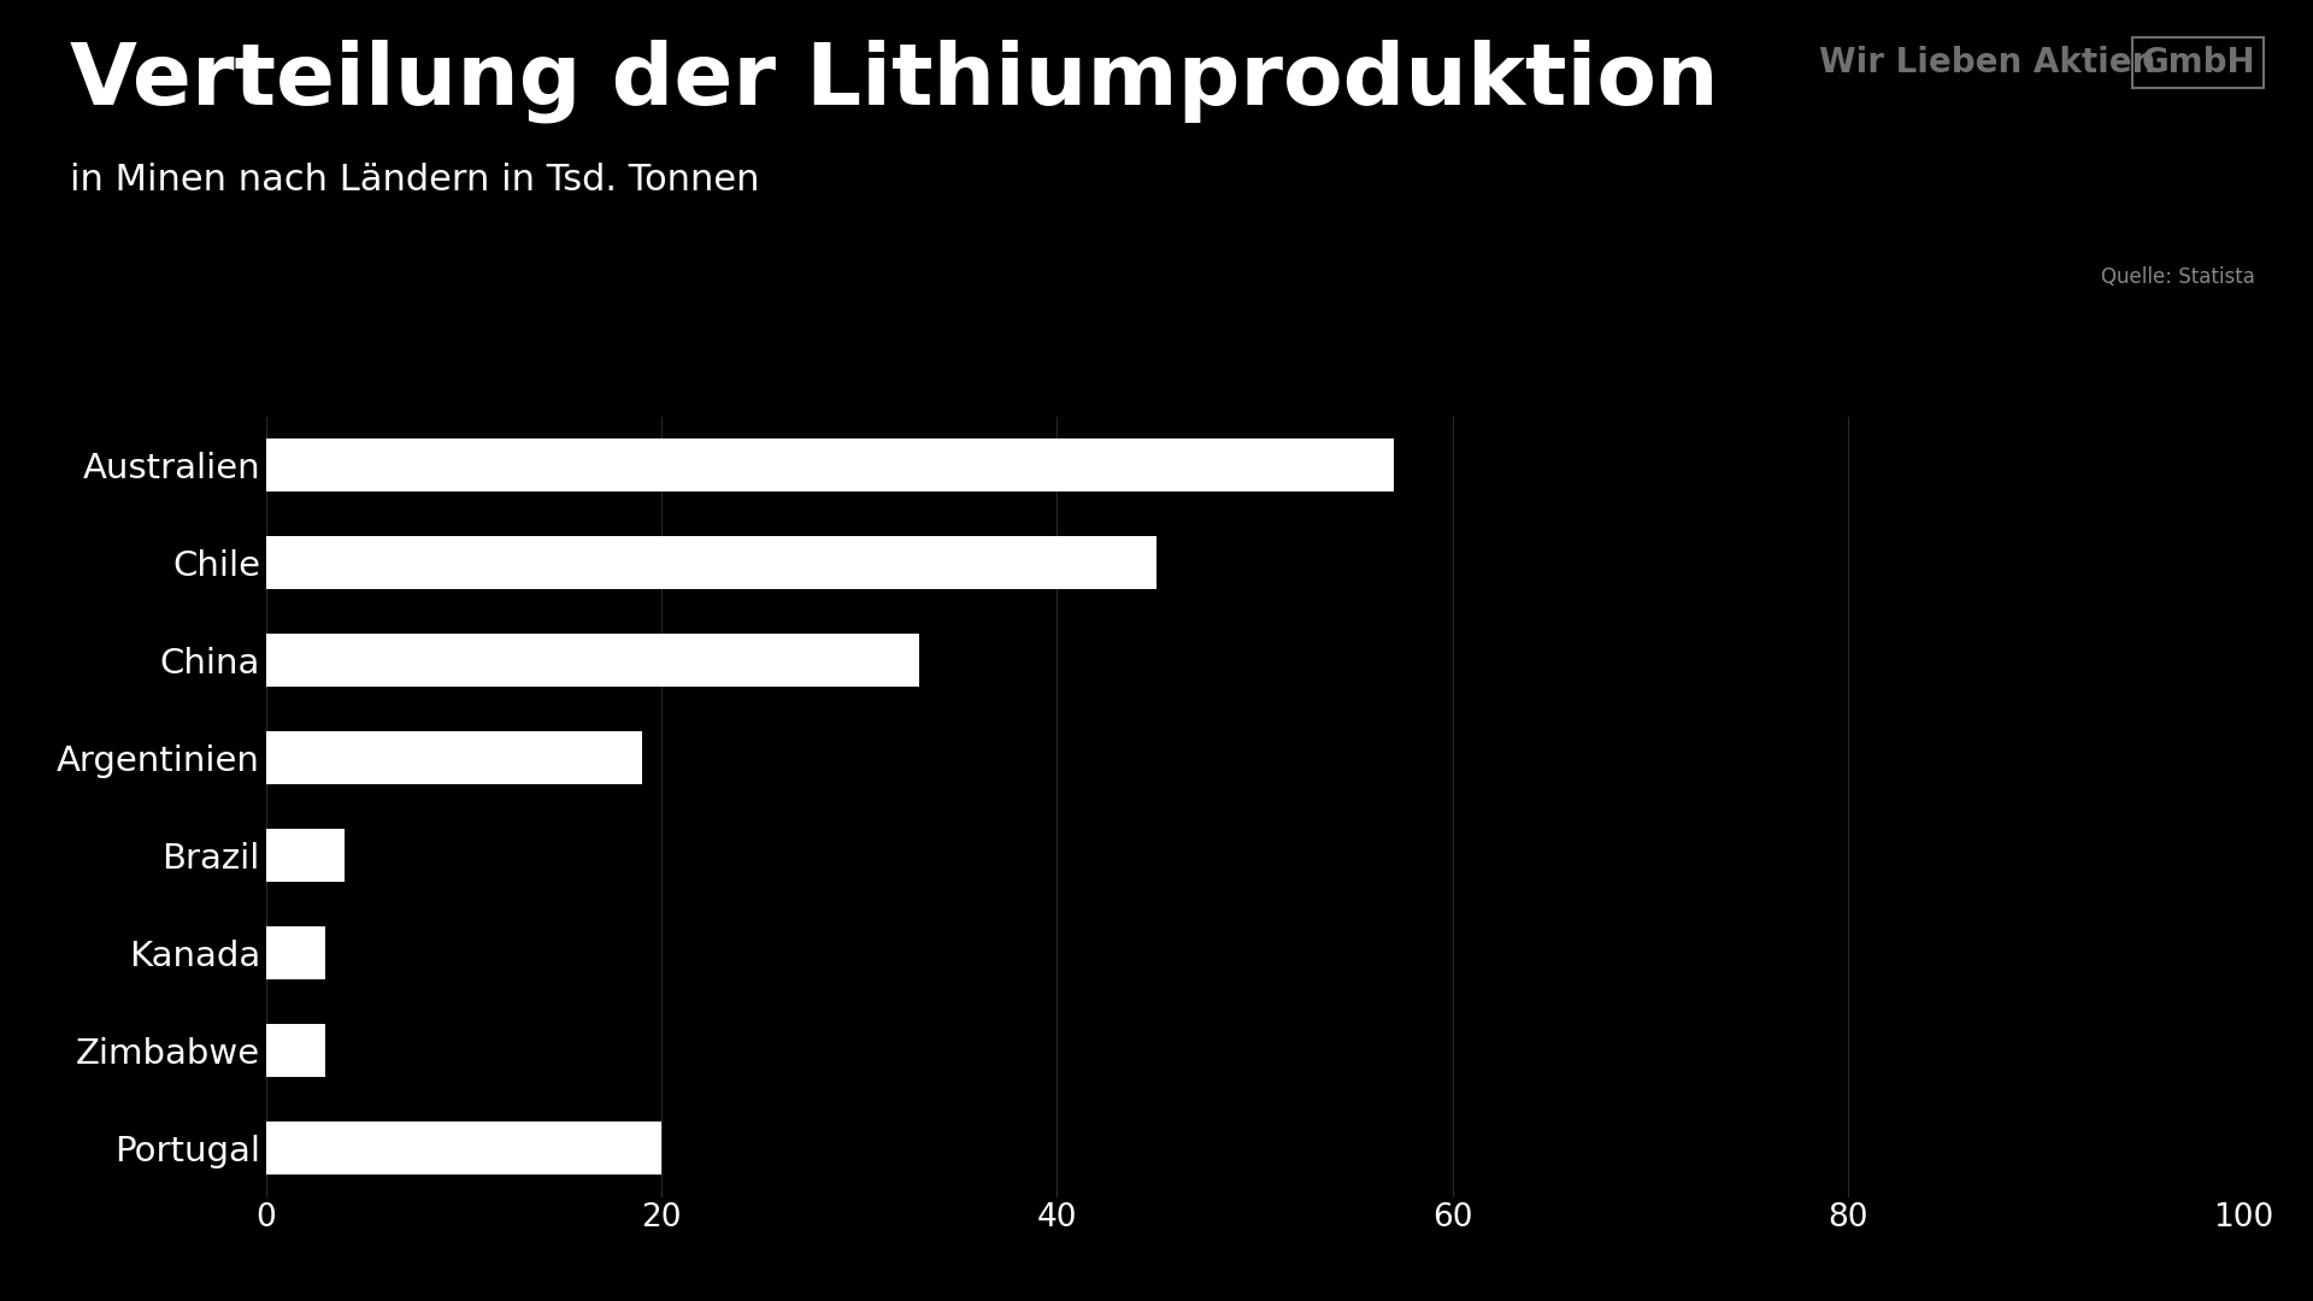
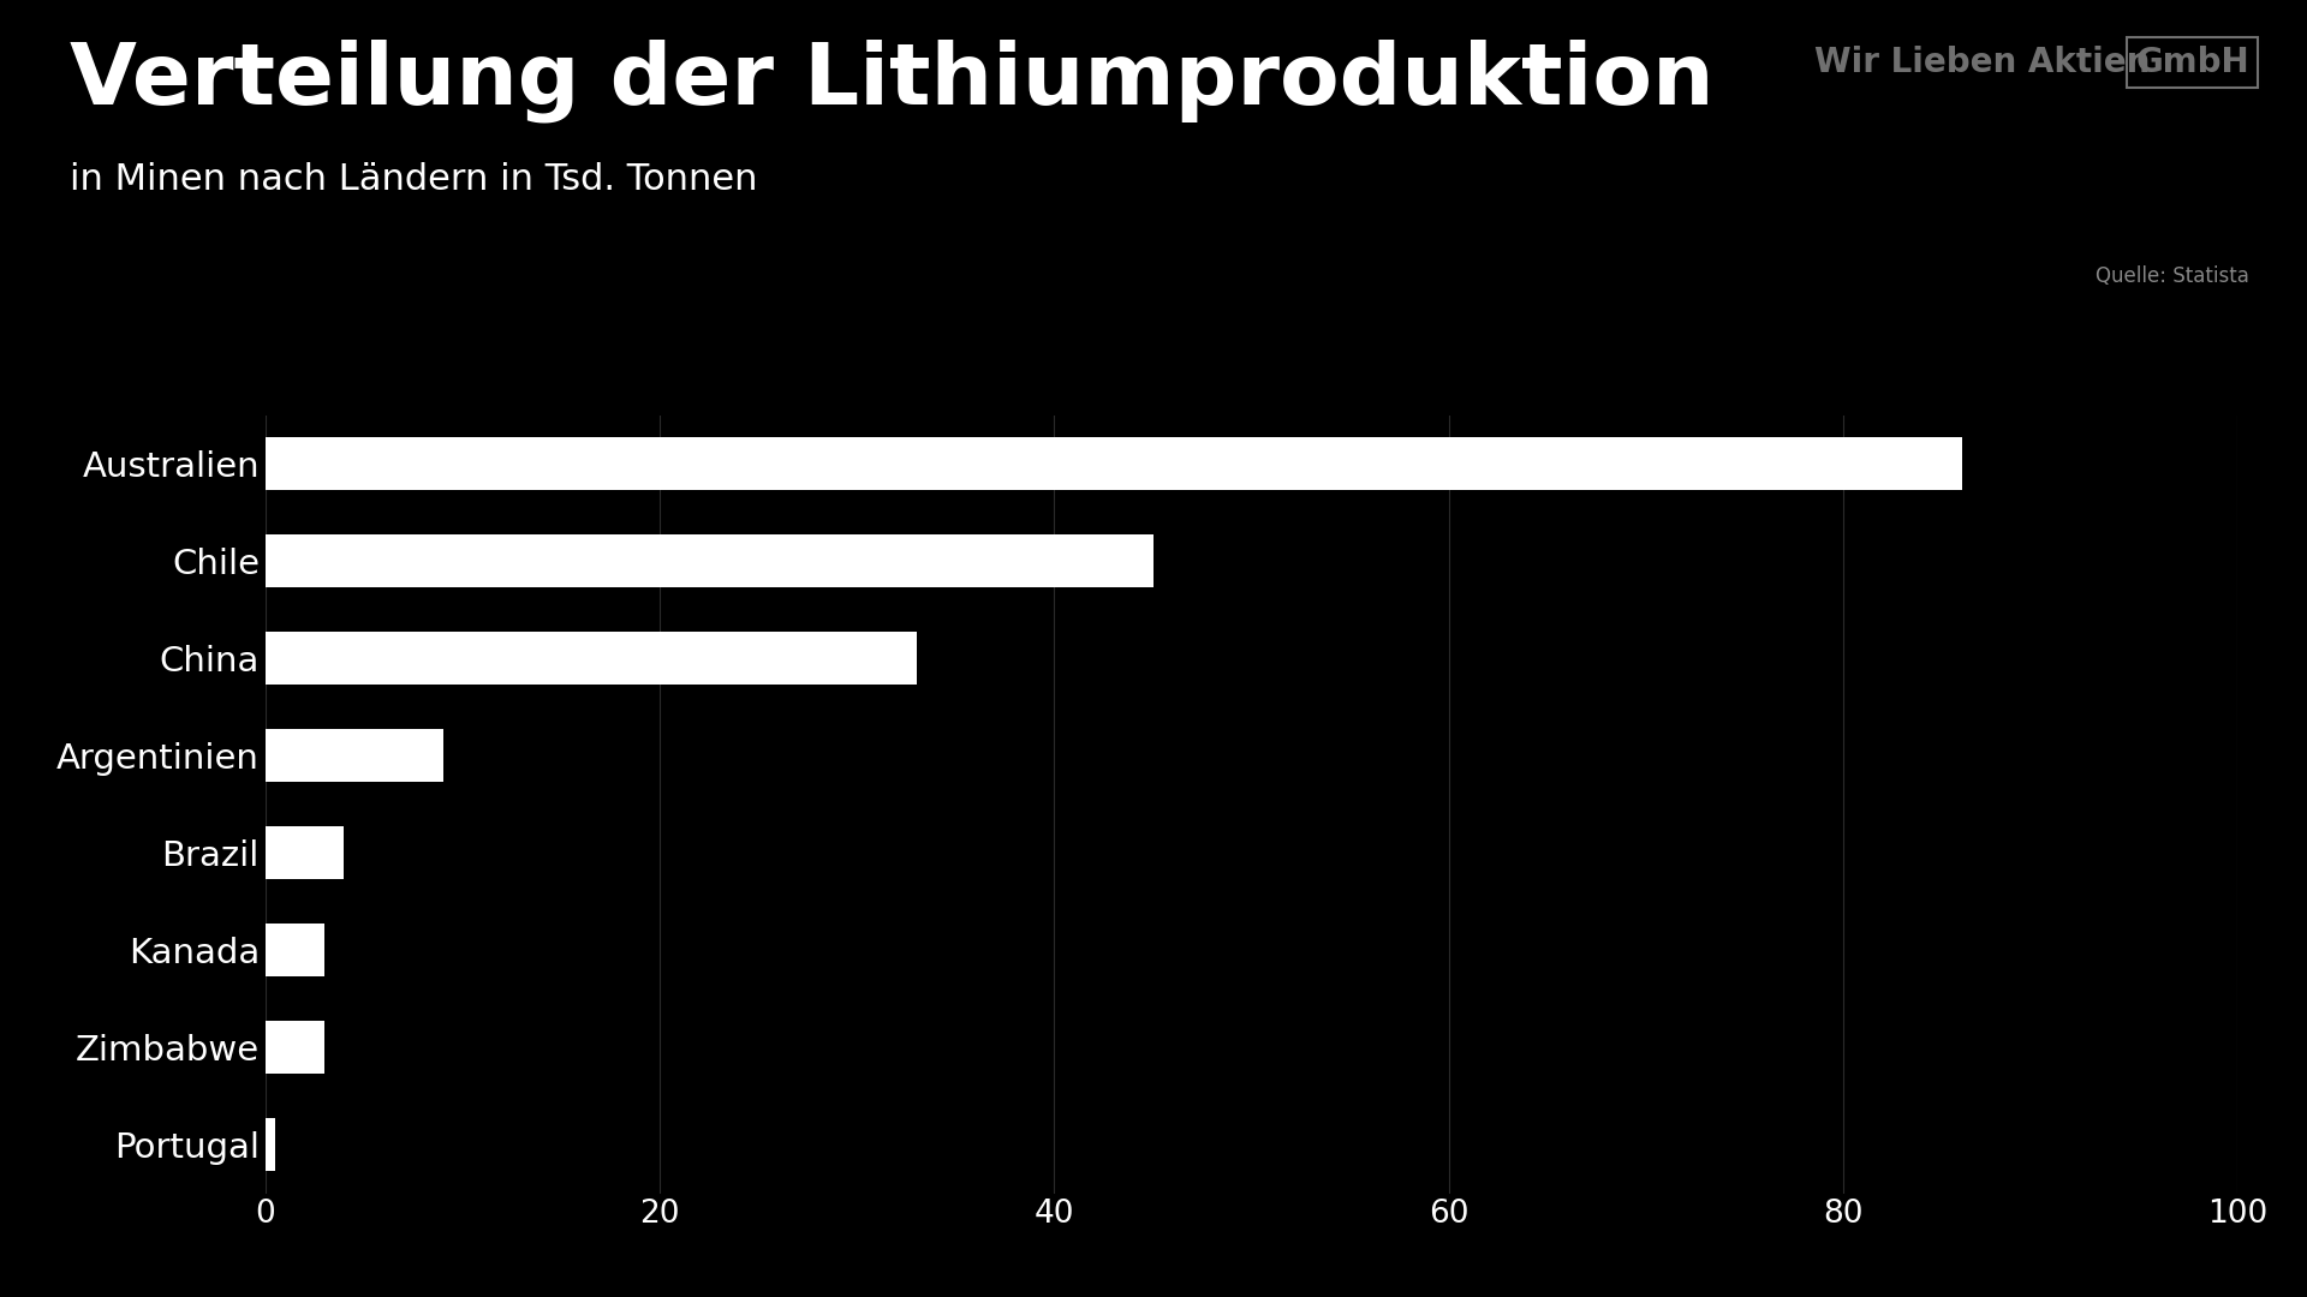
Australien: 57.0 -> 86.0
Argentinien: 19.0 -> 9.0
Portugal: 20.0 -> 0.5
